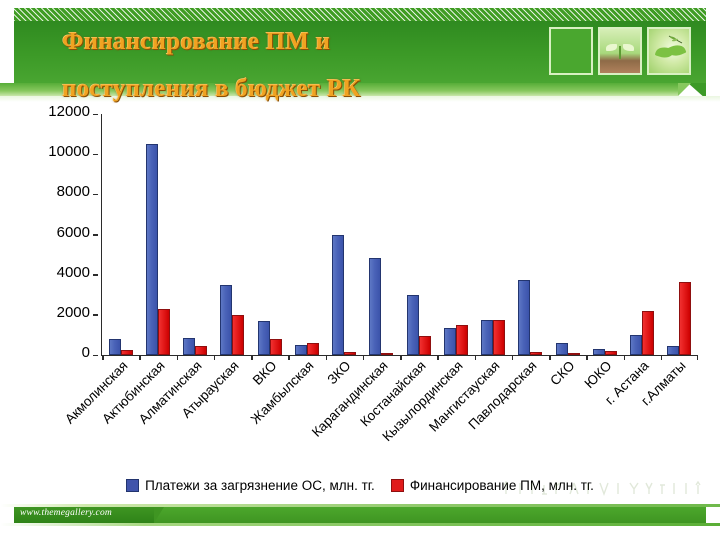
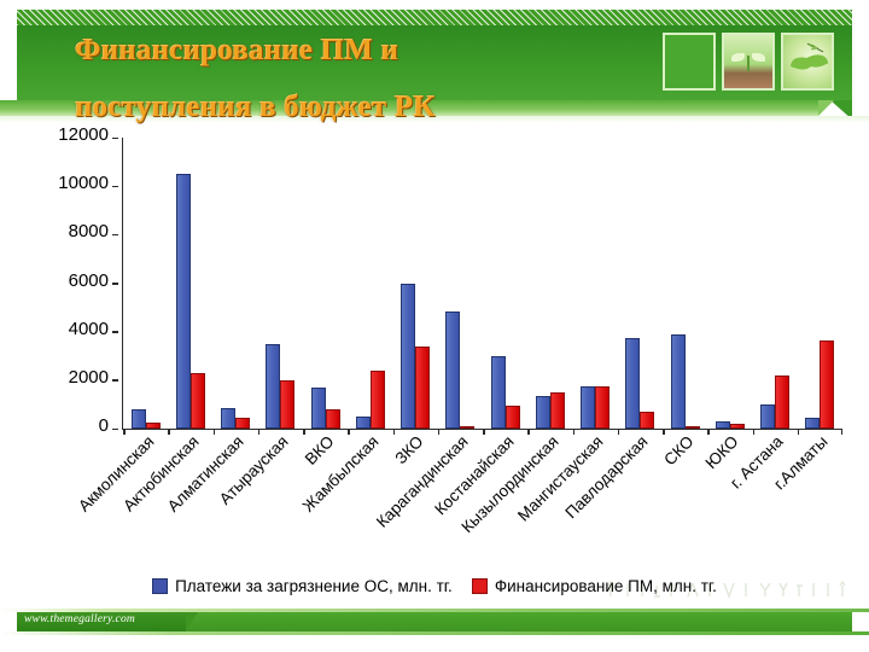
Финансирование ПМ, млн. тг./Жамбылская: 600 -> 2400
Финансирование ПМ, млн. тг./ЗКО: 100 -> 3400
Финансирование ПМ, млн. тг./Павлодарская: 200 -> 700
Платежи за загрязнение ОС, млн. тг./СКО: 600 -> 3900
